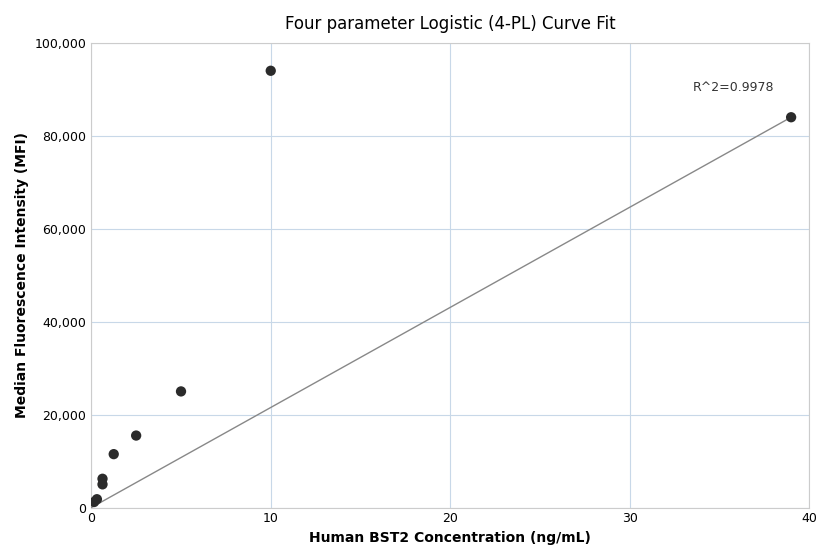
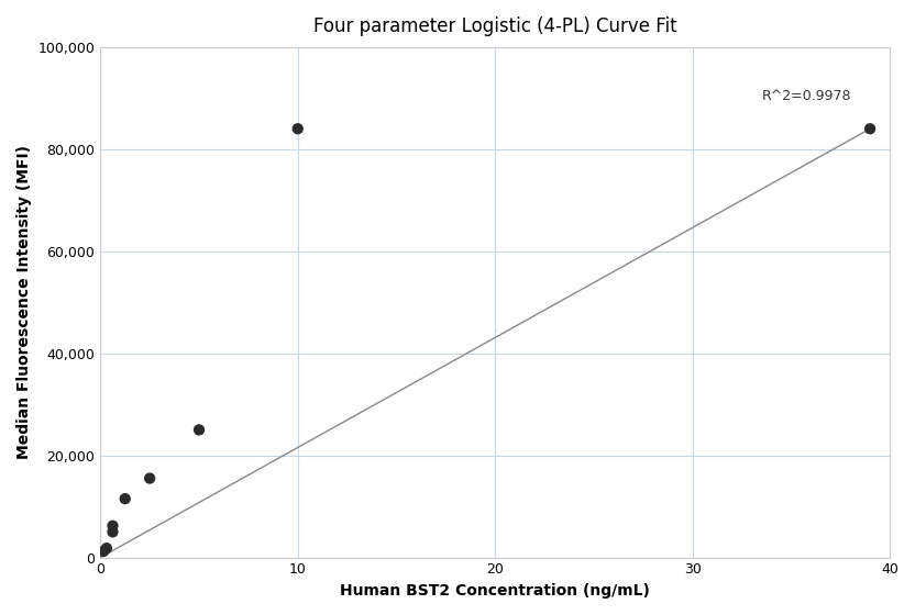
10: 94,000 -> 84,000
